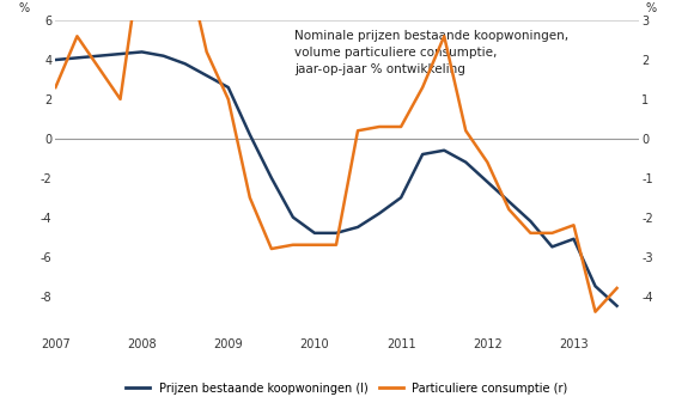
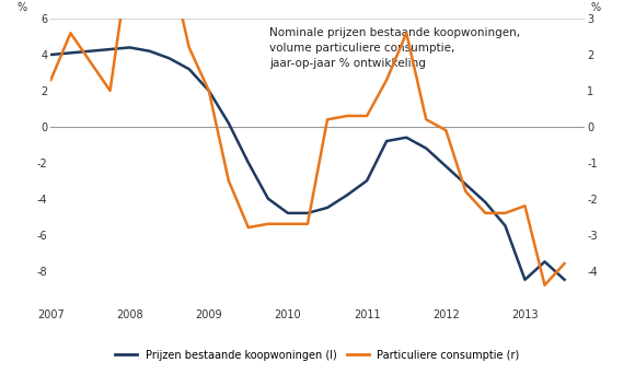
Prijzen bestaande koopwoningen (l)/2009: 2.6 -> 2.0
Particuliere consumptie (r)/2012: -0.6 -> -0.1
Prijzen bestaande koopwoningen (l)/2013: -5.1 -> -8.5
